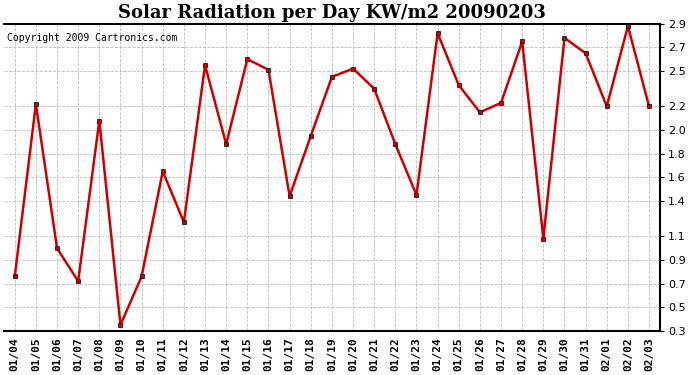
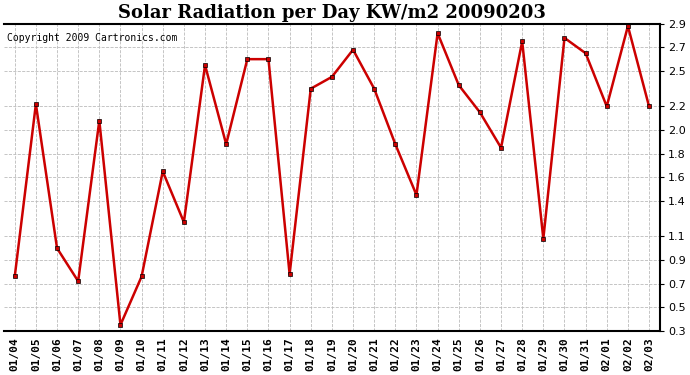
01/16: 2.51 -> 2.60
01/17: 1.44 -> 0.78
01/18: 1.95 -> 2.35
01/20: 2.52 -> 2.68
01/27: 2.23 -> 1.85
